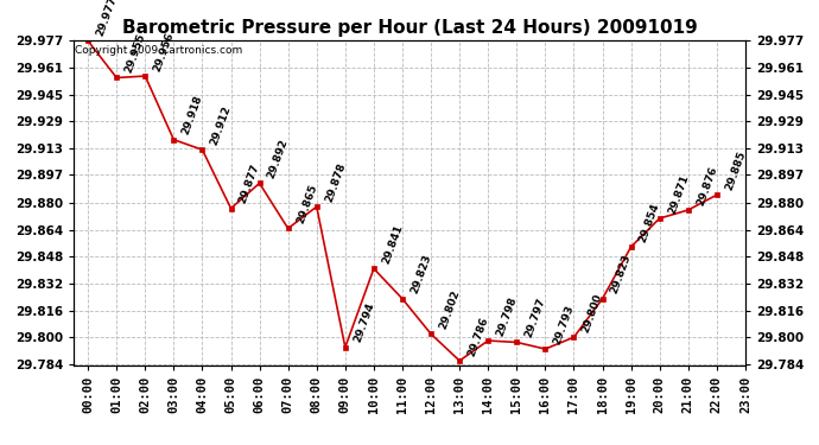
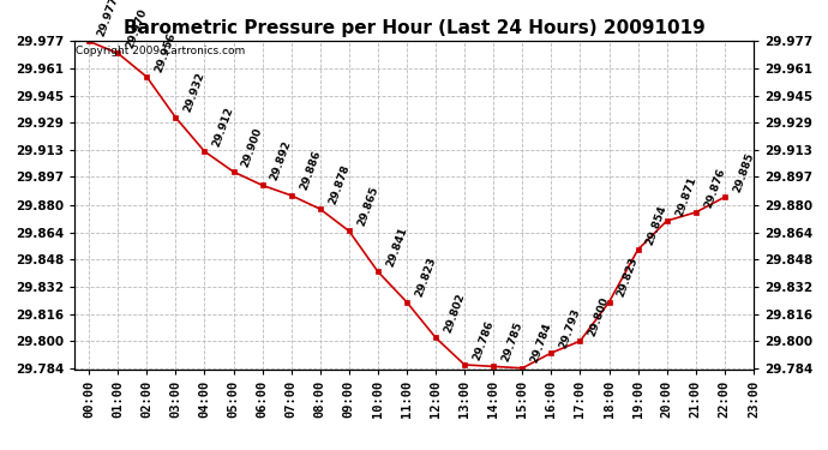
01:00: 29.955 -> 29.970
03:00: 29.918 -> 29.932
05:00: 29.877 -> 29.900
07:00: 29.865 -> 29.886
09:00: 29.794 -> 29.865
14:00: 29.798 -> 29.785
15:00: 29.797 -> 29.784
